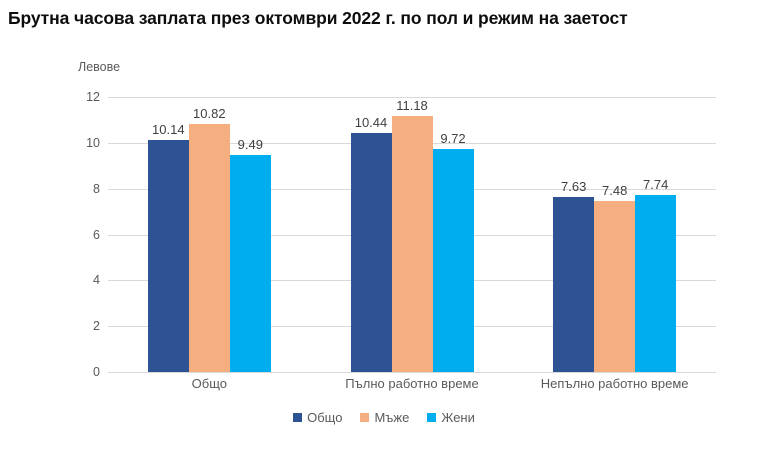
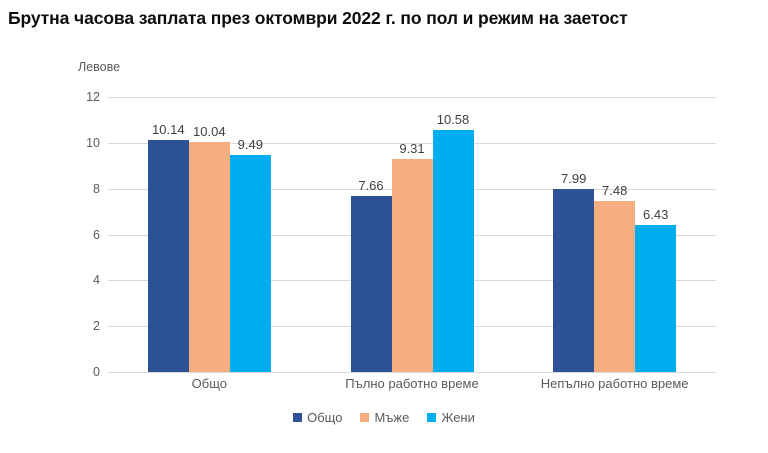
Мъже/Общо: 10.82 -> 10.04
Общо/Пълно работно време: 10.44 -> 7.66
Мъже/Пълно работно време: 11.18 -> 9.31
Жени/Пълно работно време: 9.72 -> 10.58
Общо/Непълно работно време: 7.63 -> 7.99
Жени/Непълно работно време: 7.74 -> 6.43
